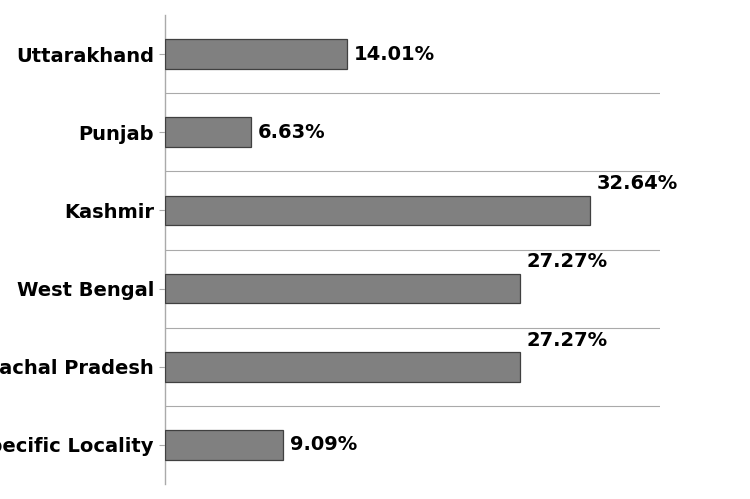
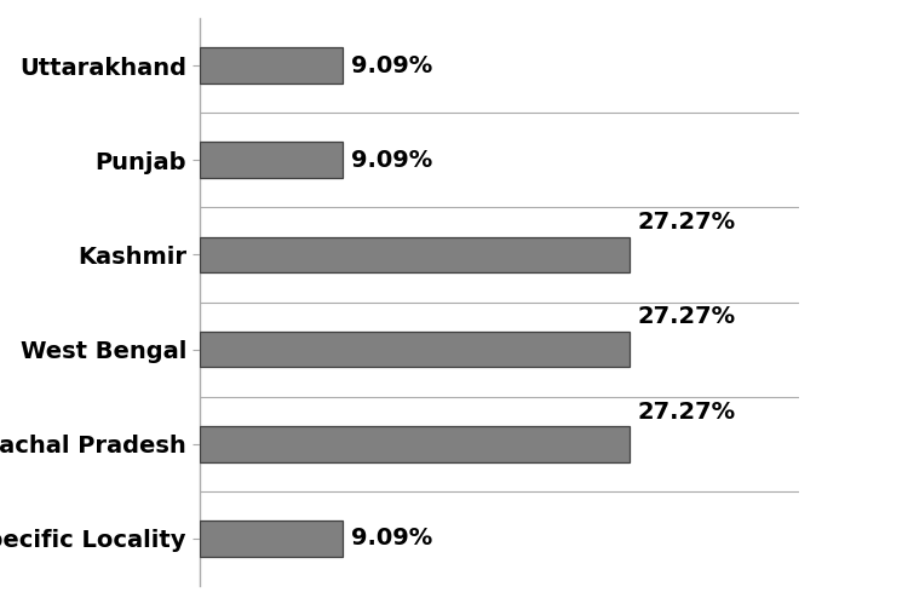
Uttarakhand: 14.01% -> 9.09%
Punjab: 6.63% -> 9.09%
Kashmir: 32.64% -> 27.27%
